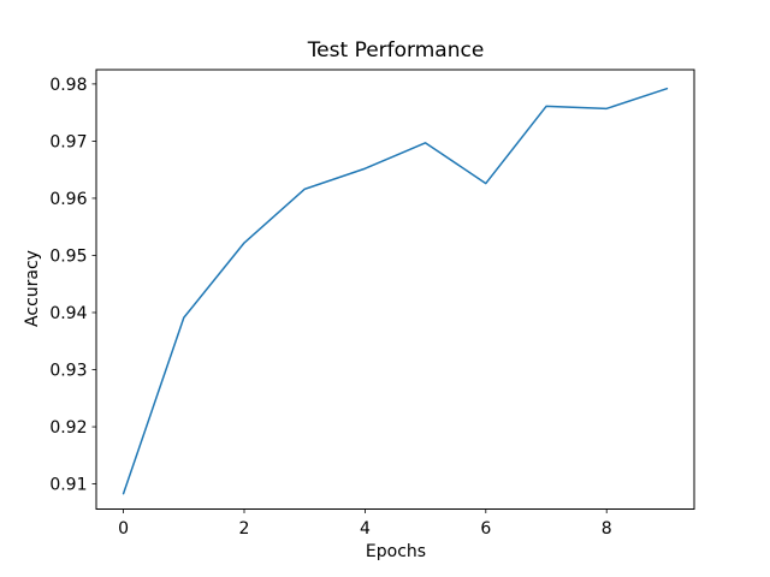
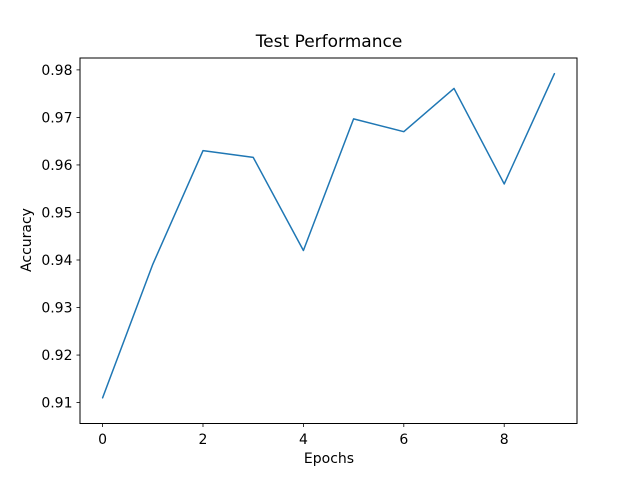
0: 0.908 -> 0.911
2: 0.952 -> 0.963
4: 0.965 -> 0.942
6: 0.963 -> 0.967
8: 0.976 -> 0.956
